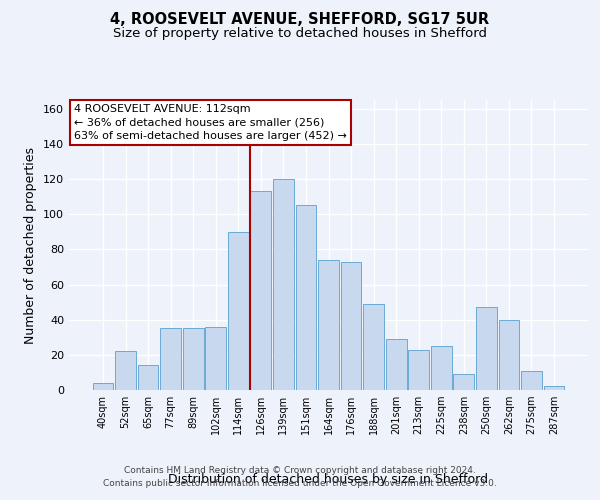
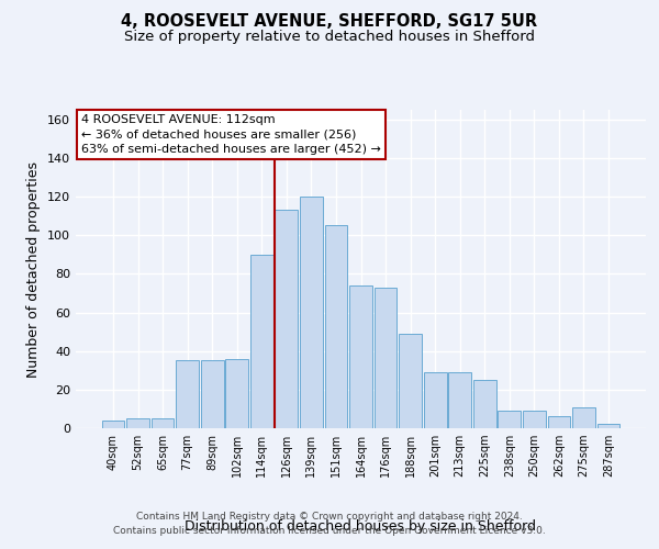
52sqm: 22 -> 5
65sqm: 14 -> 5
213sqm: 23 -> 29
250sqm: 47 -> 9
262sqm: 40 -> 6
